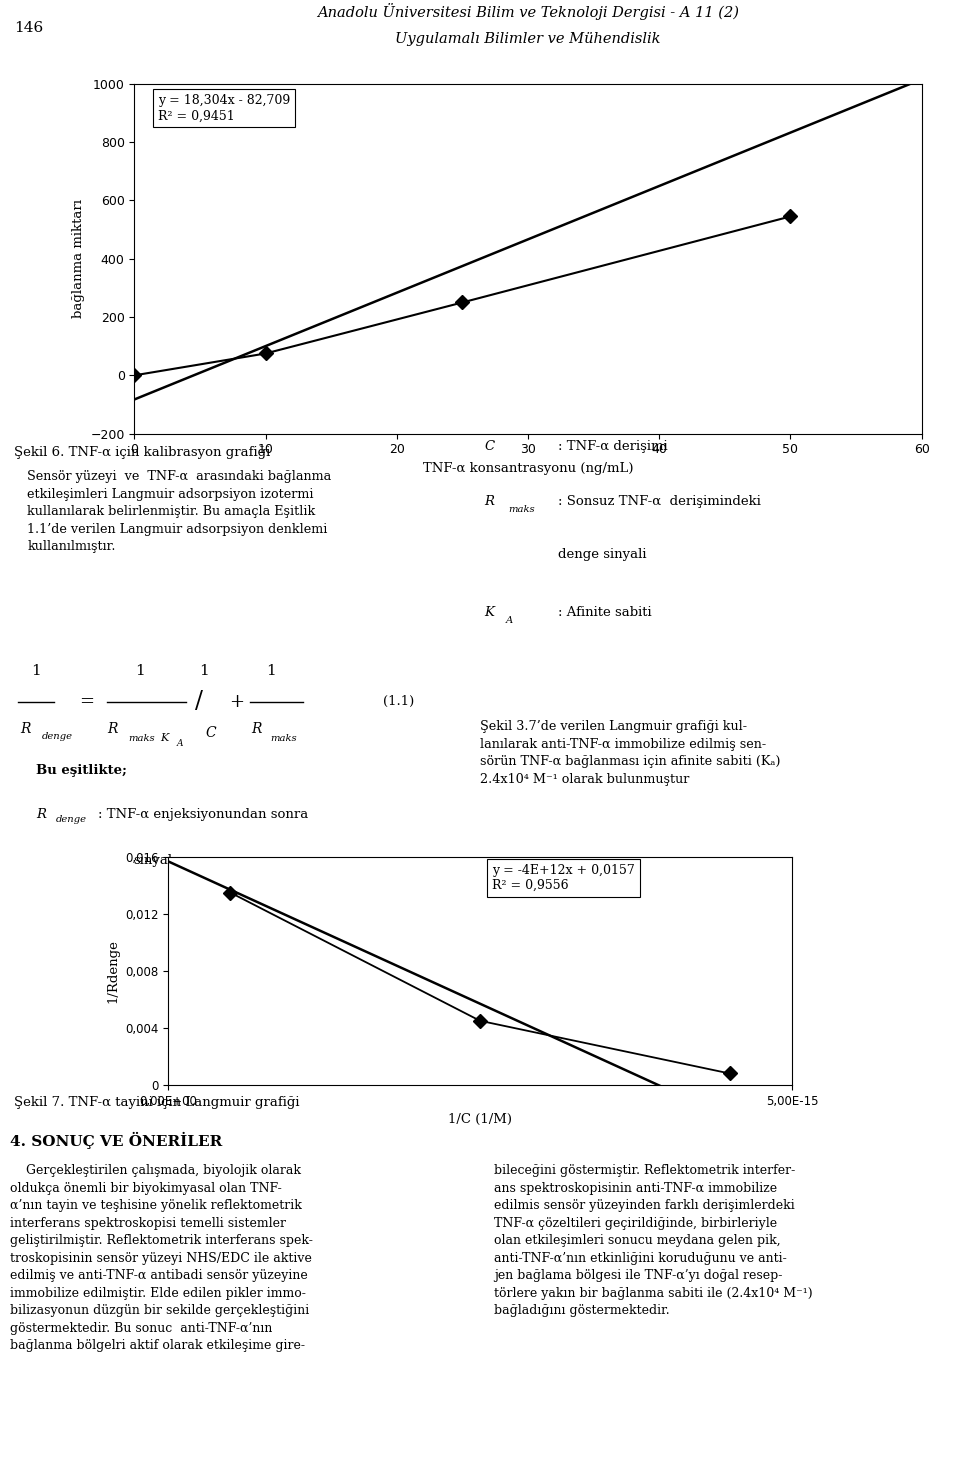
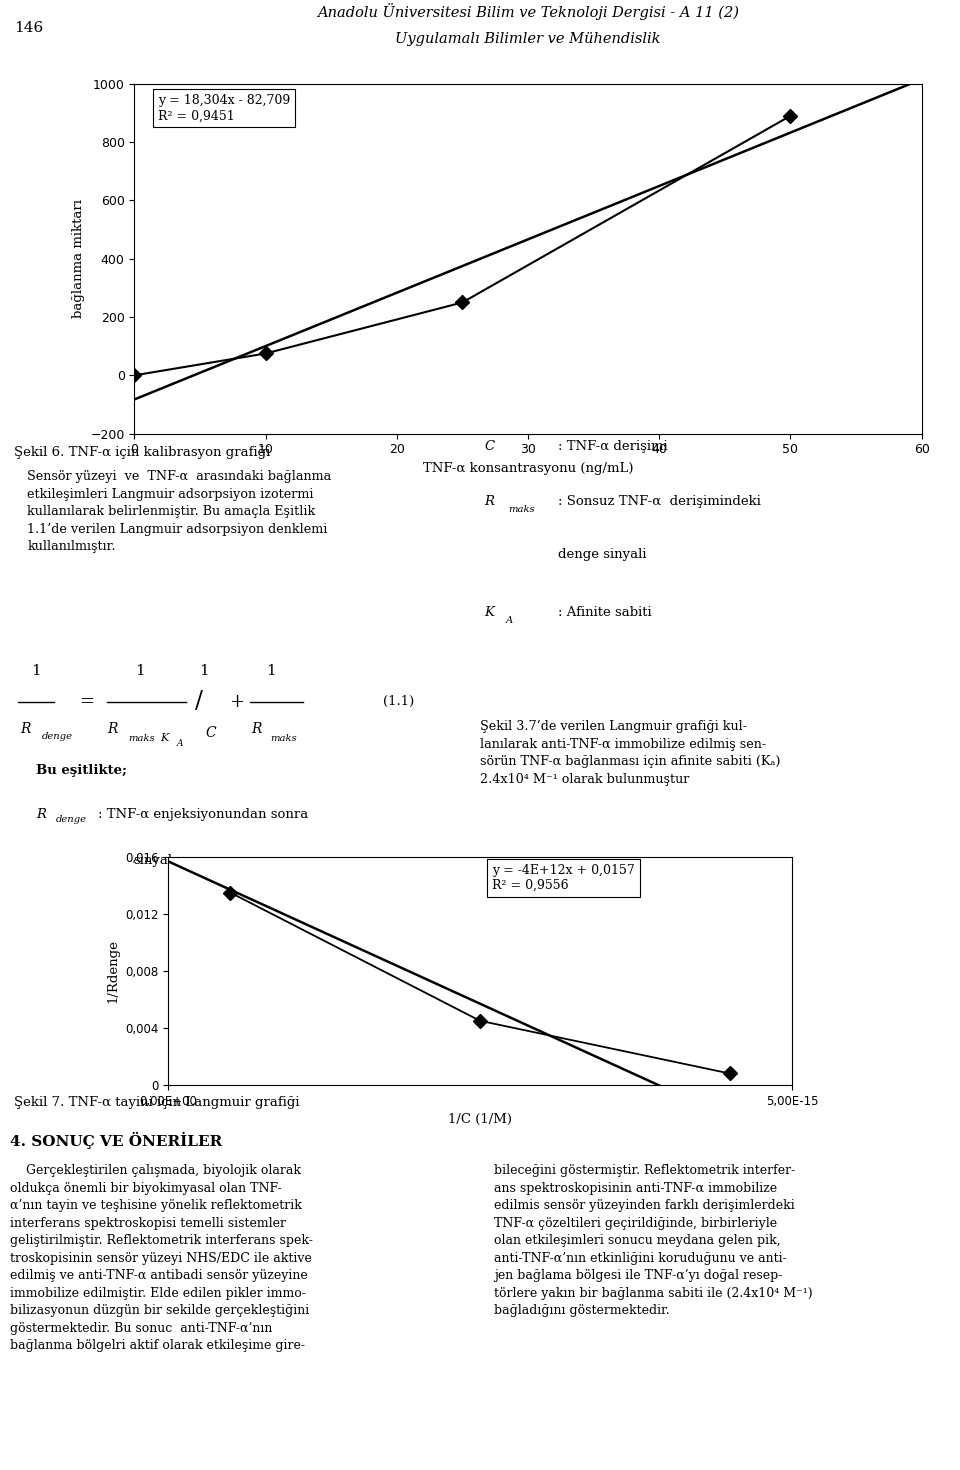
50: 545 -> 890
